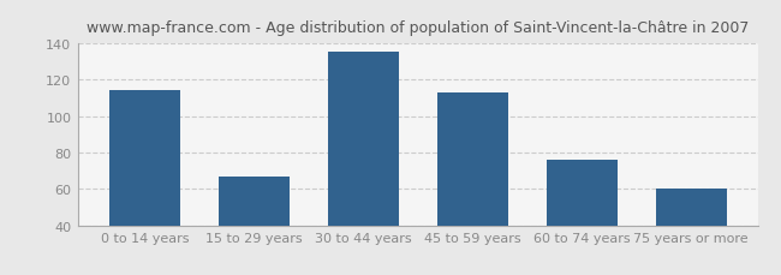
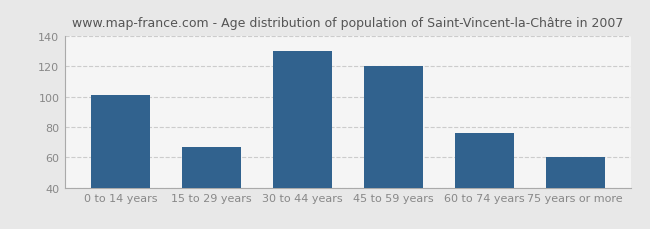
0 to 14 years: 114 -> 101
30 to 44 years: 135 -> 130
45 to 59 years: 113 -> 120
